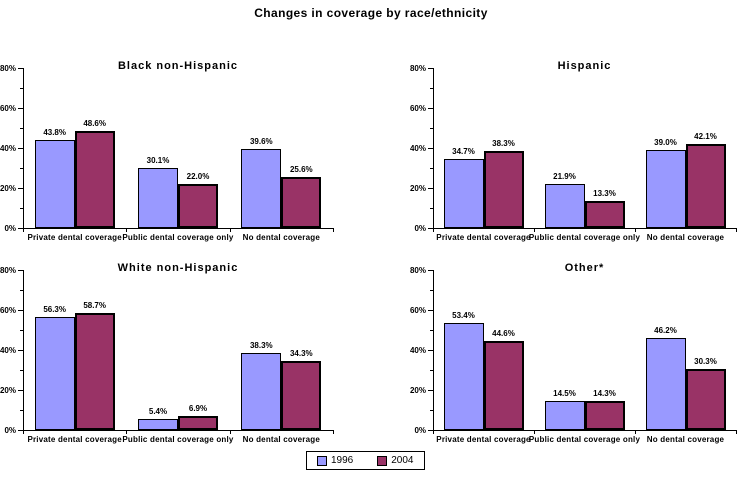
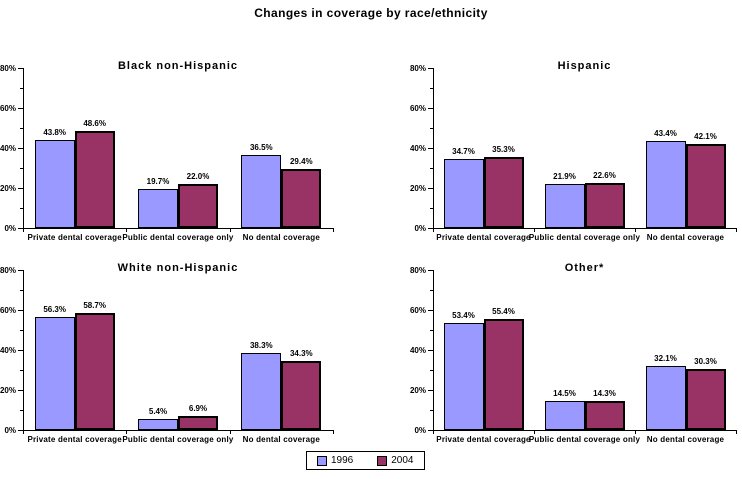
Black non-Hispanic/1996/Public dental coverage only: 30.1% -> 19.7%
Black non-Hispanic/1996/No dental coverage: 39.6% -> 36.5%
Black non-Hispanic/2004/No dental coverage: 25.6% -> 29.4%
Hispanic/2004/Private dental coverage: 38.3% -> 35.3%
Hispanic/2004/Public dental coverage only: 13.3% -> 22.6%
Hispanic/1996/No dental coverage: 39.0% -> 43.4%
Other*/2004/Private dental coverage: 44.6% -> 55.4%
Other*/1996/No dental coverage: 46.2% -> 32.1%
